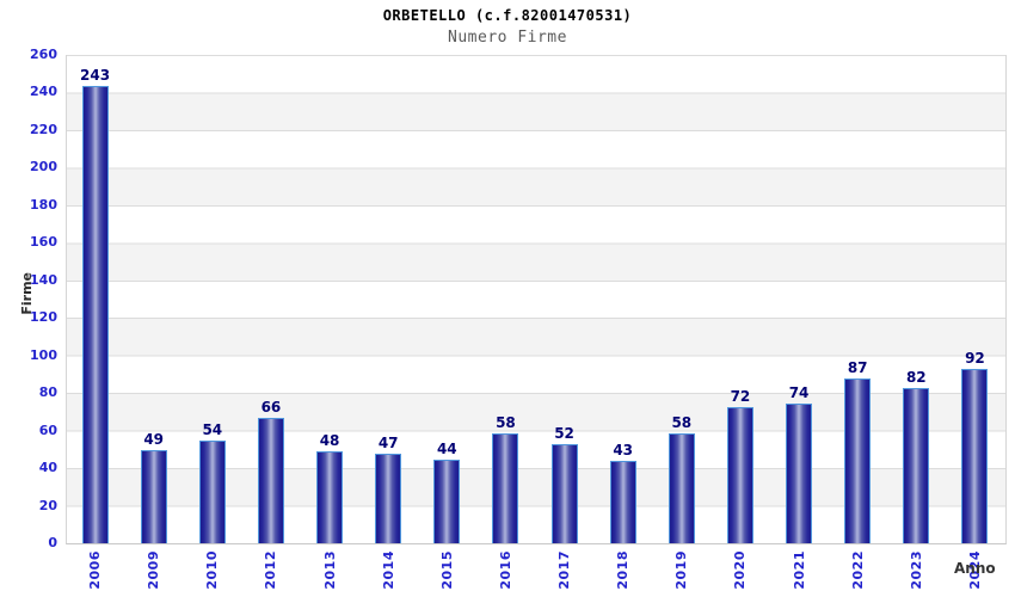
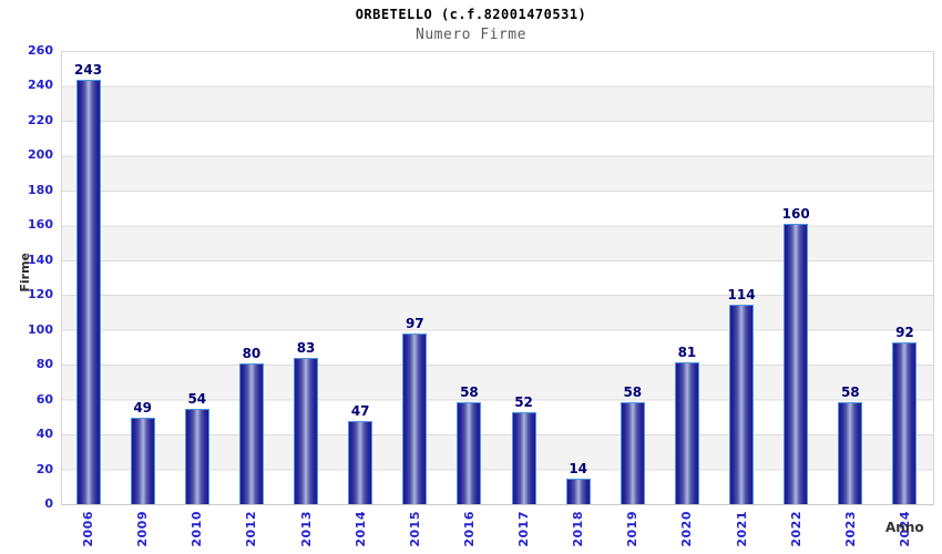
2012: 66 -> 80
2013: 48 -> 83
2015: 44 -> 97
2018: 43 -> 14
2020: 72 -> 81
2021: 74 -> 114
2022: 87 -> 160
2023: 82 -> 58
